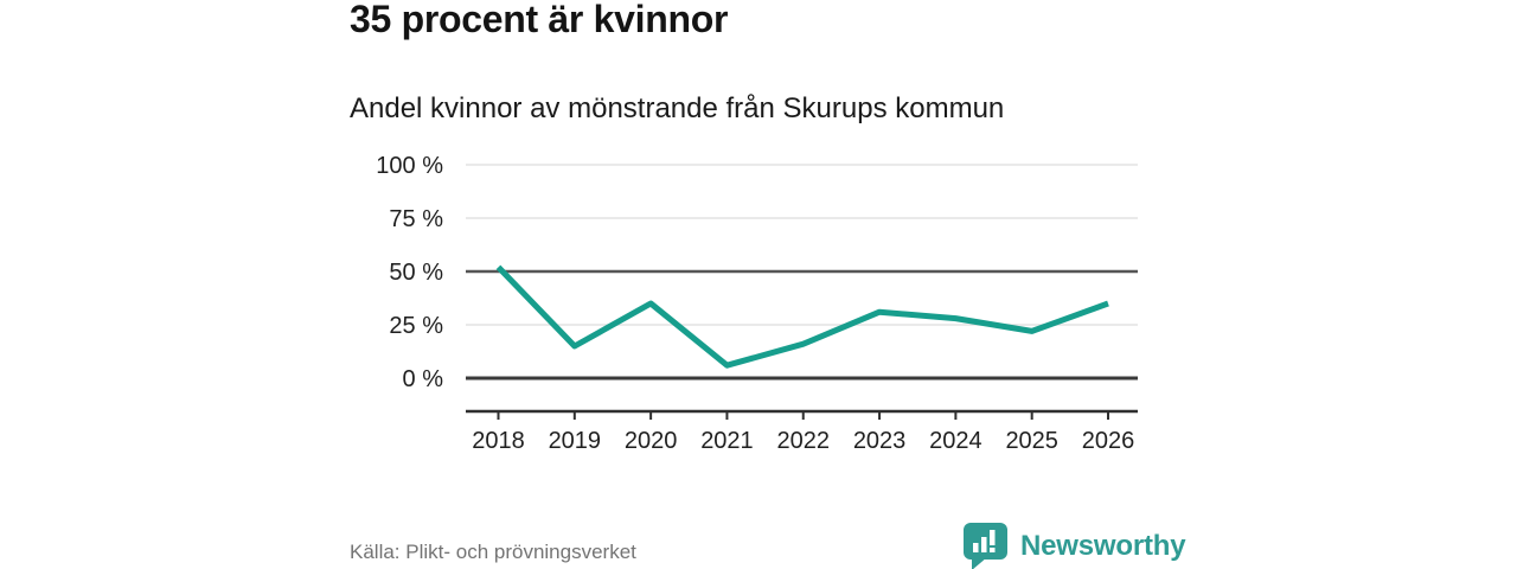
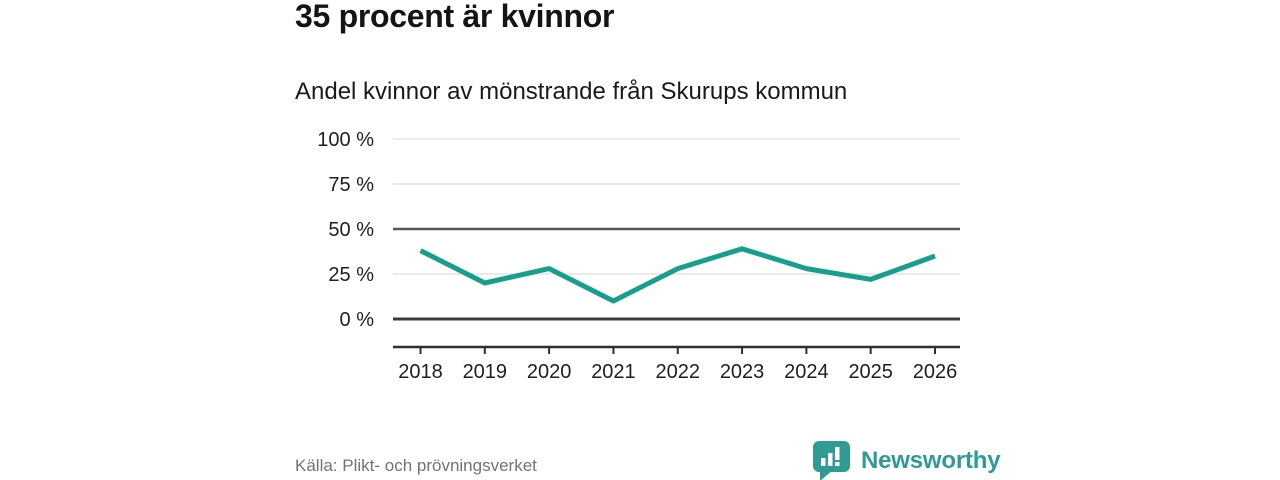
2018: 52% -> 38%
2019: 15% -> 20%
2020: 35% -> 28%
2021: 6% -> 10%
2022: 16% -> 28%
2023: 31% -> 39%
